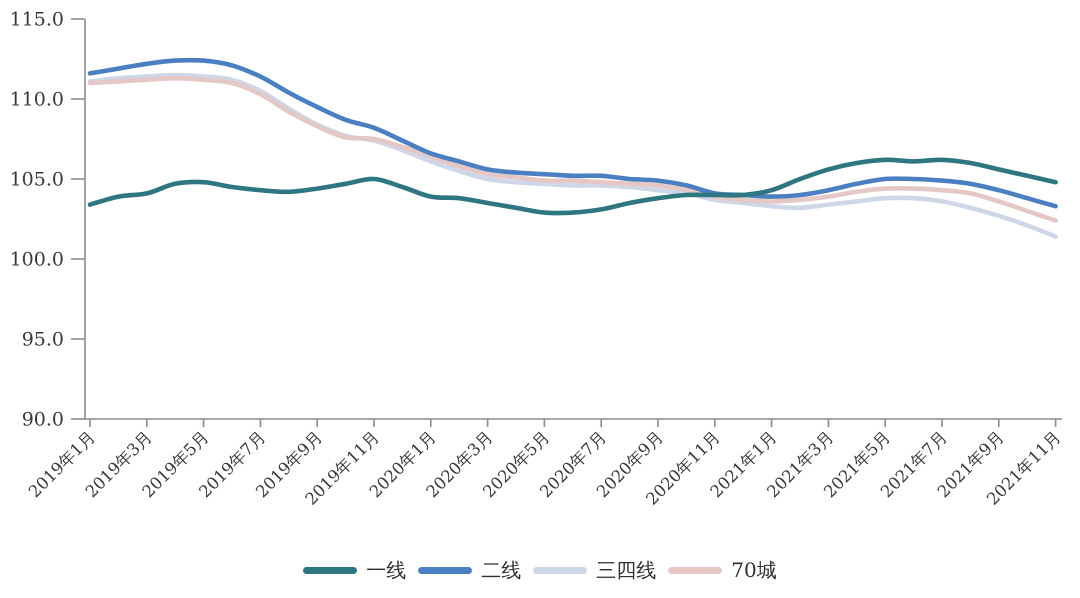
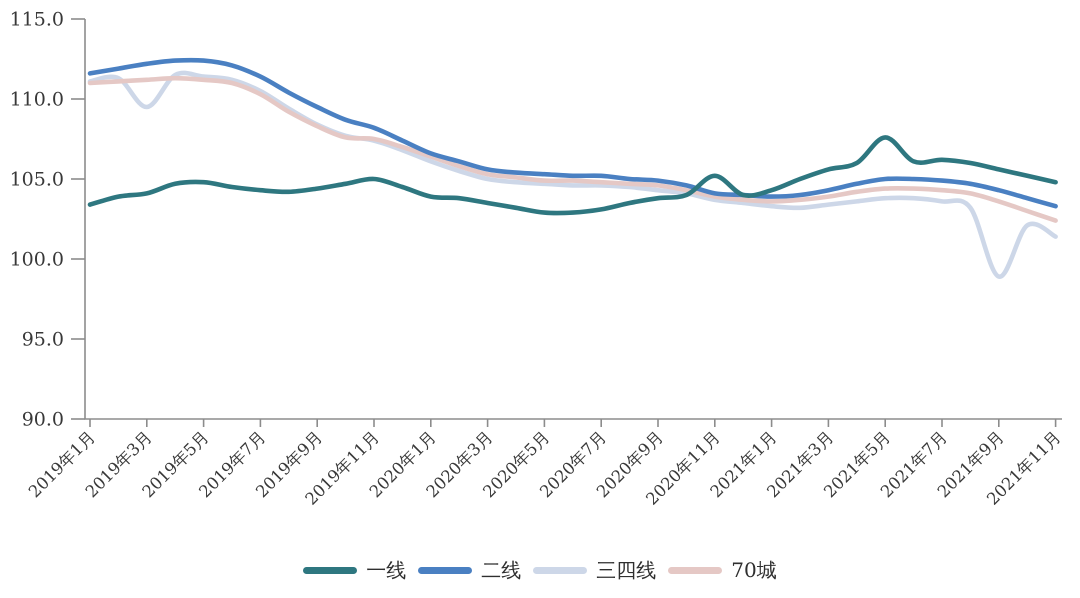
三四线/2019年3月: 111.4 -> 109.5
一线/2020年11月: 104.0 -> 105.2
一线/2021年5月: 106.2 -> 107.6
三四线/2021年9月: 102.7 -> 98.9
